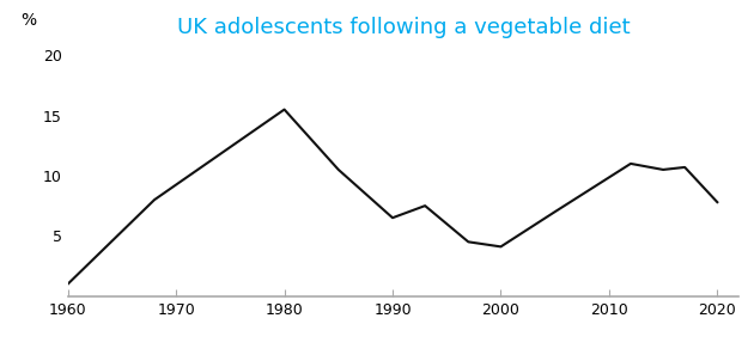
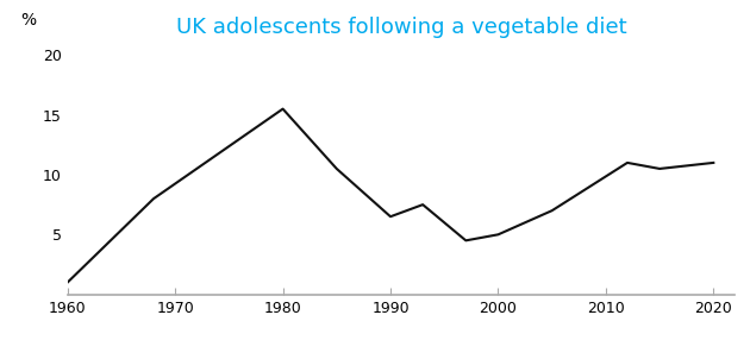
2000: 4.1 -> 5.0
2020: 7.8 -> 11.0
